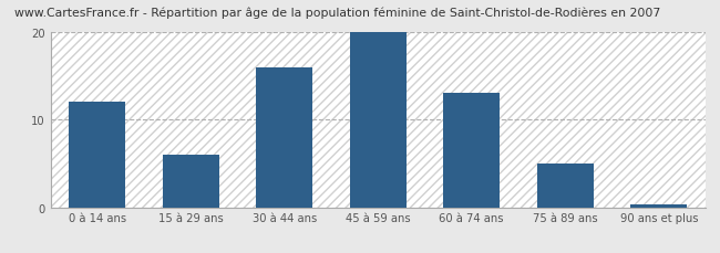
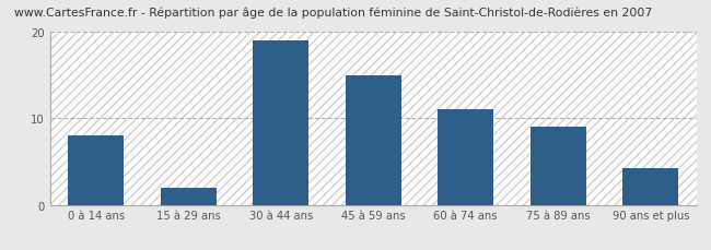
0 à 14 ans: 12.0 -> 8.0
15 à 29 ans: 6.0 -> 2.0
30 à 44 ans: 16.0 -> 19.0
45 à 59 ans: 20.0 -> 15.0
60 à 74 ans: 13.0 -> 11.0
75 à 89 ans: 5.0 -> 9.0
90 ans et plus: 0.3 -> 4.2
